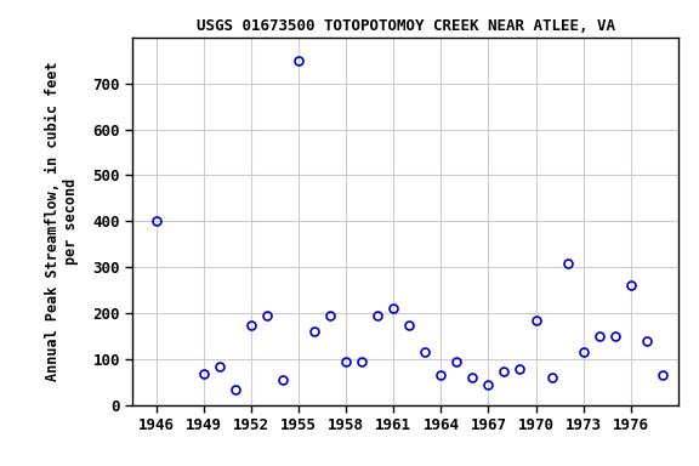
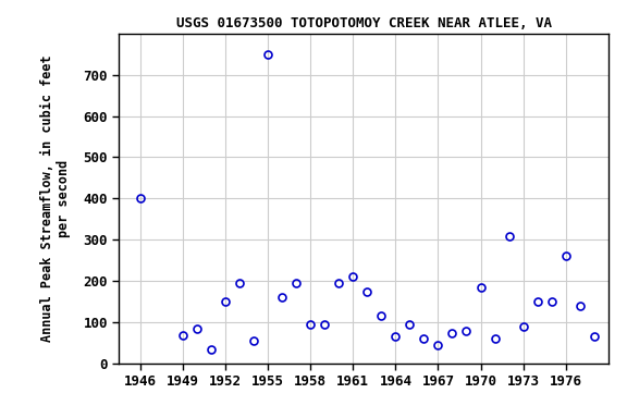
1952: 175 -> 150
1973: 115 -> 90
